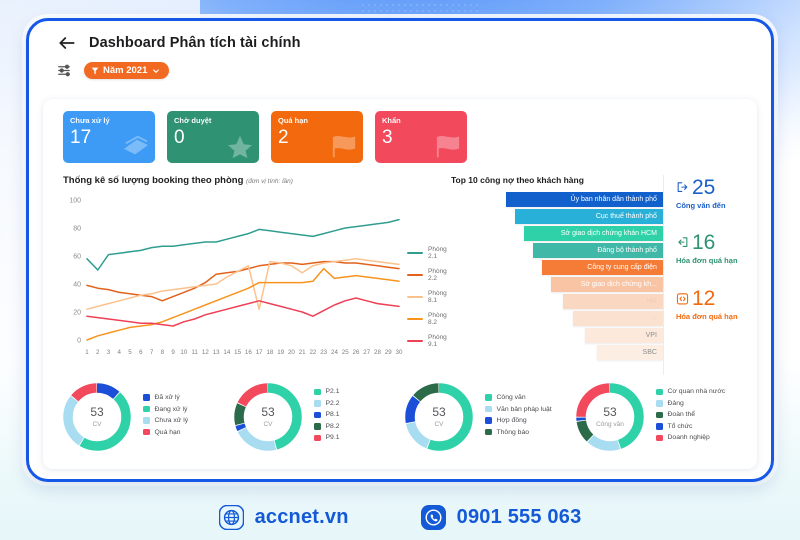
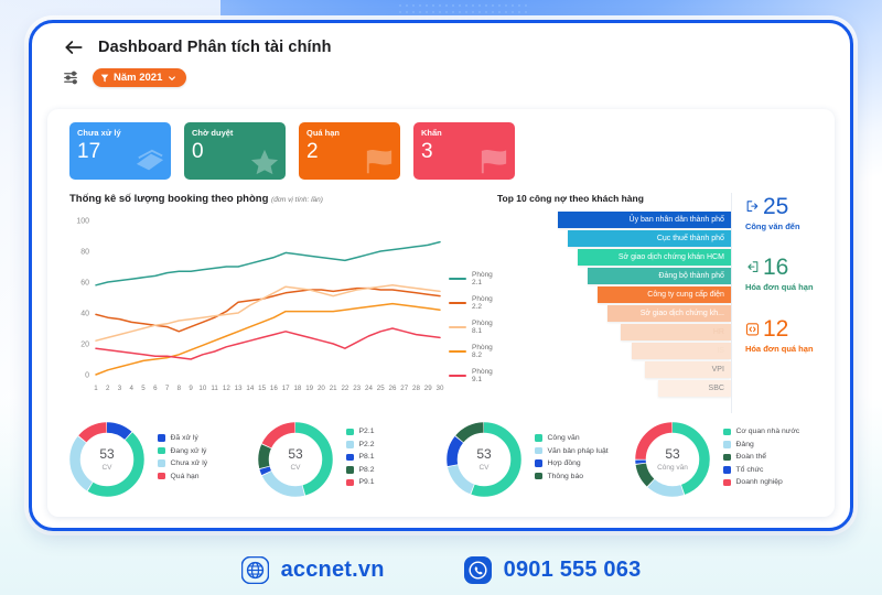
Phòng 2.1/2: 50 -> 60
Phòng 8.1/17: 22 -> 57
Phòng 8.1/21: 48 -> 51
Phòng 8.2/23: 51 -> 43
